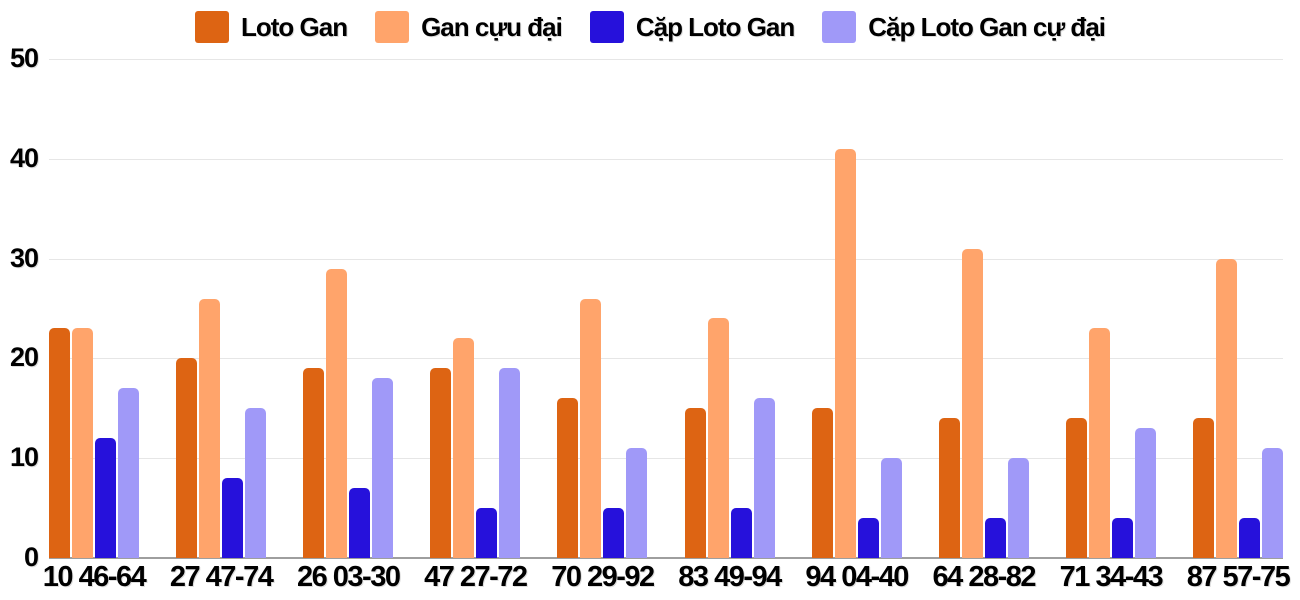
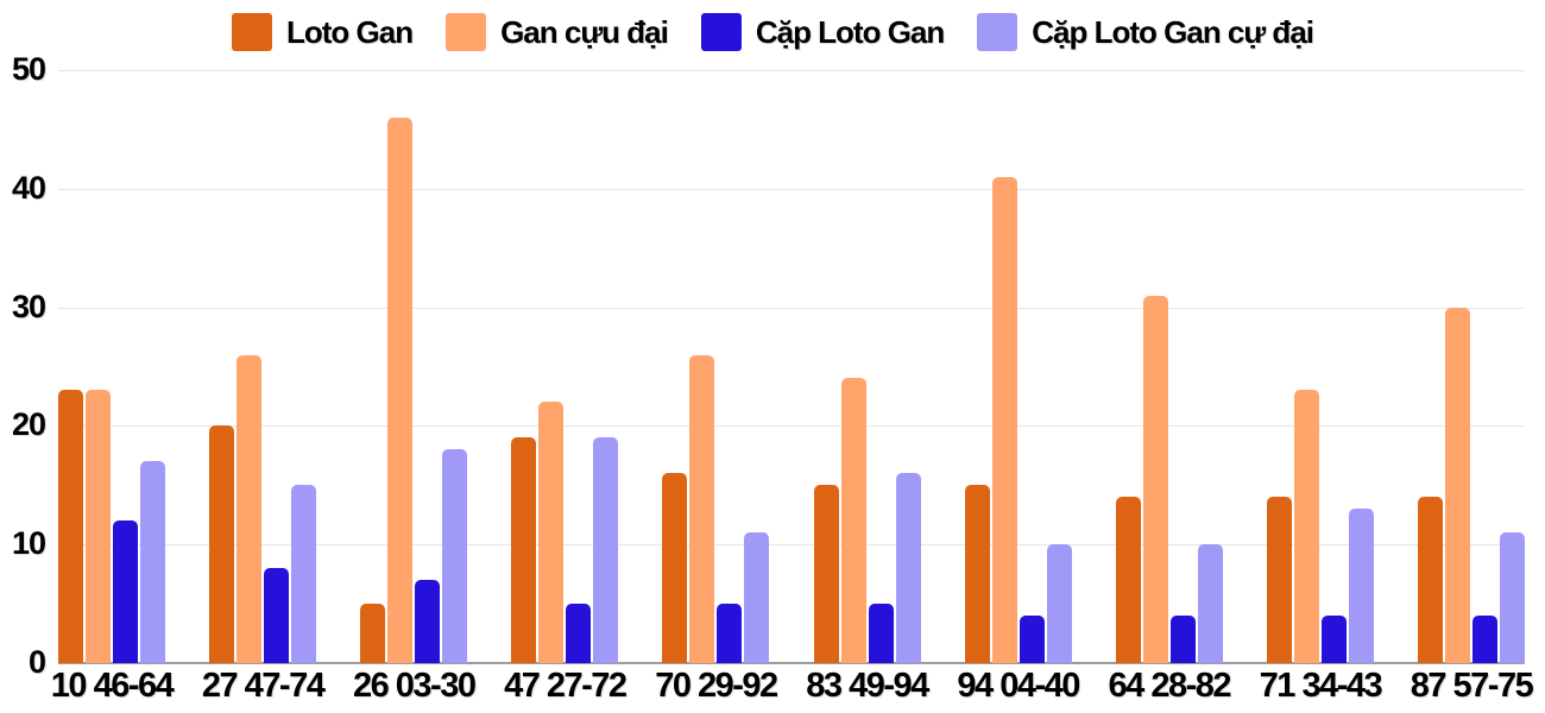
Loto Gan/26 03-30: 19 -> 5
Gan cựu đại/26 03-30: 29 -> 46
